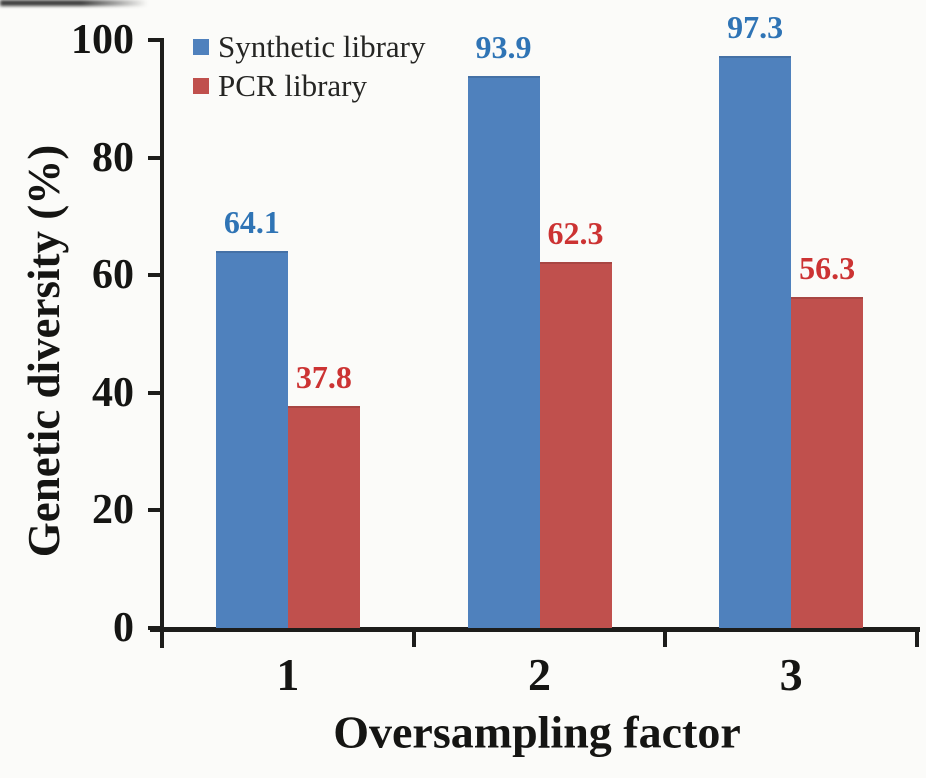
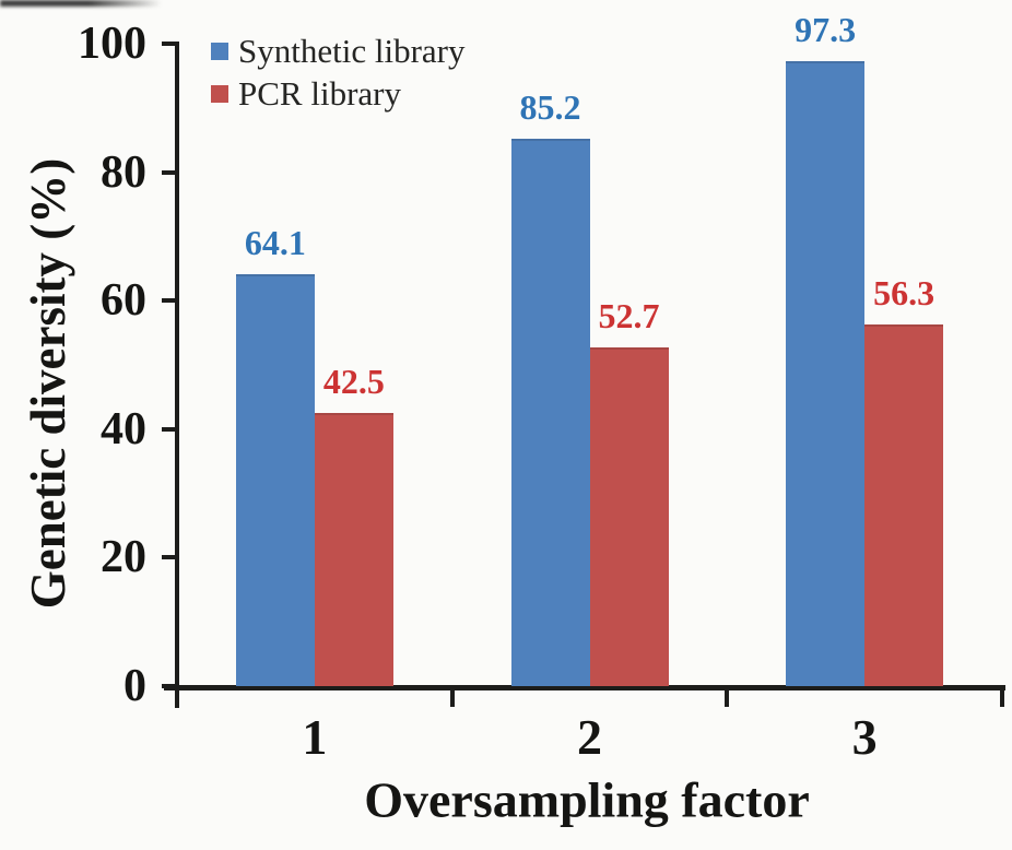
PCR library/1: 37.8 -> 42.5
Synthetic library/2: 93.9 -> 85.2
PCR library/2: 62.3 -> 52.7
